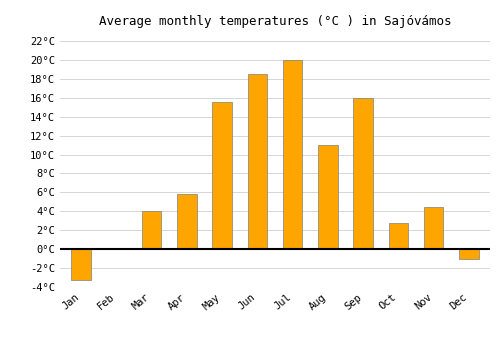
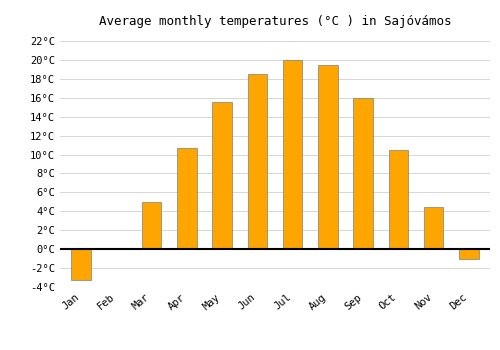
Mar: 4.0°C -> 5.0°C
Apr: 5.8°C -> 10.7°C
Aug: 11.0°C -> 19.5°C
Oct: 2.8°C -> 10.5°C
